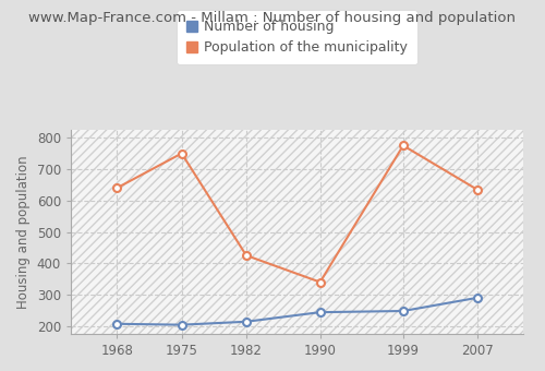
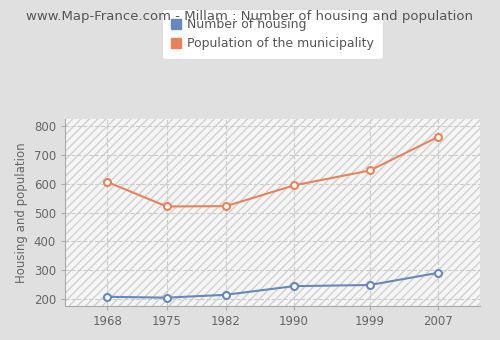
Population of the municipality/1968: 640 -> 606
Population of the municipality/1975: 750 -> 521
Population of the municipality/1982: 425 -> 522
Population of the municipality/1990: 340 -> 594
Population of the municipality/1999: 775 -> 646
Population of the municipality/2007: 635 -> 762
